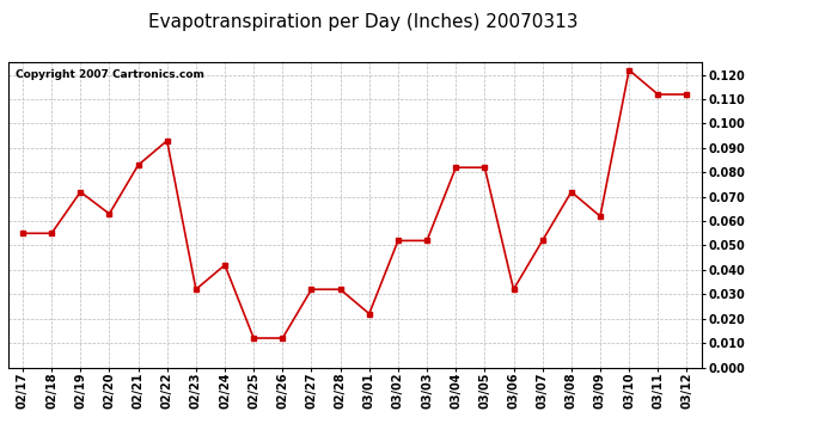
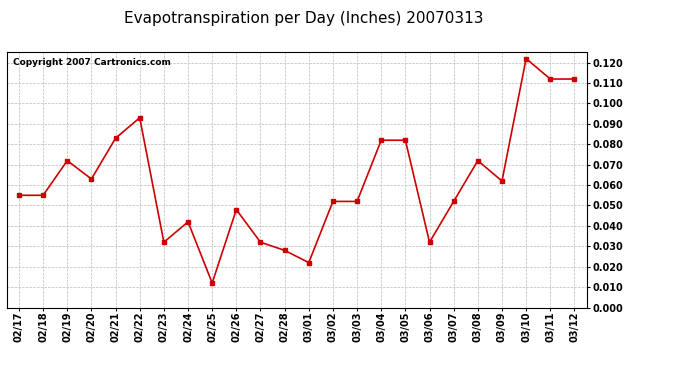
02/26: 0.012 -> 0.048
02/28: 0.032 -> 0.028
